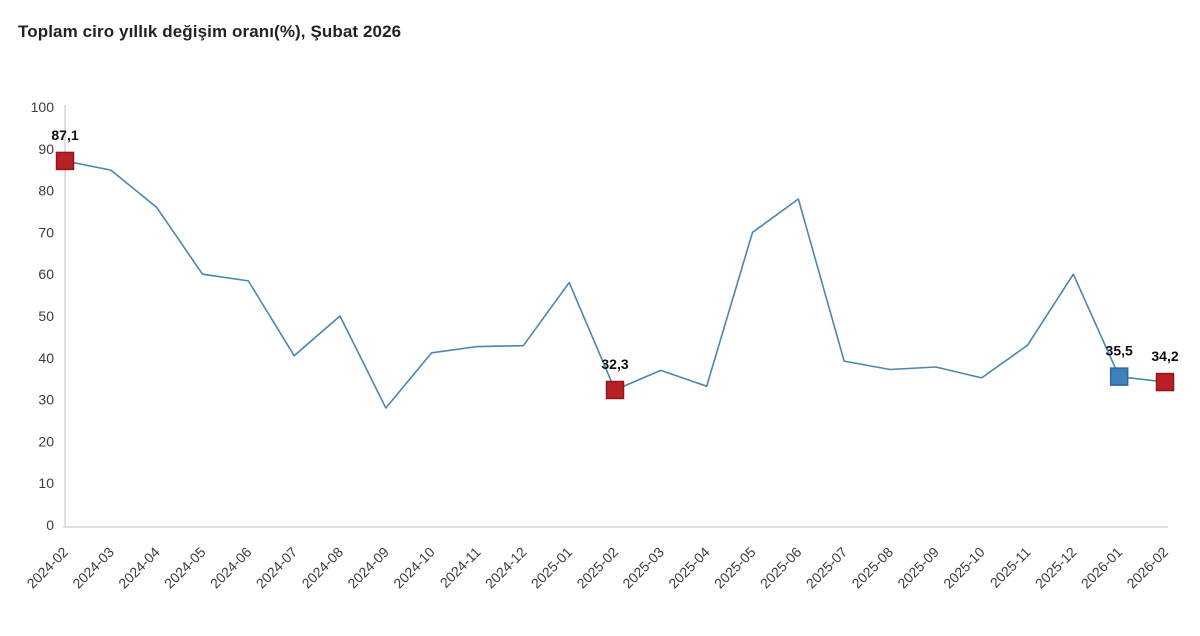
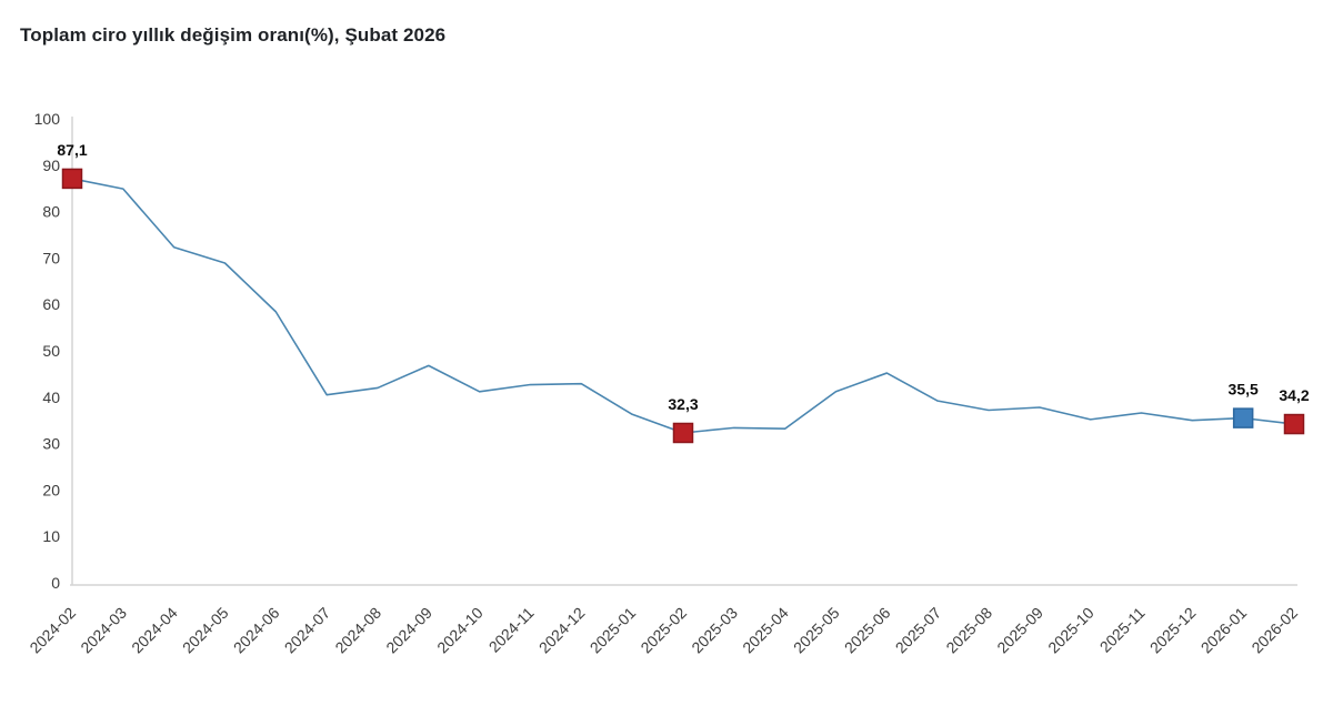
2024-04: 76 -> 72
2024-05: 60 -> 69
2024-08: 50 -> 42
2024-09: 28 -> 47
2025-01: 58 -> 36
2025-03: 37 -> 33
2025-05: 70 -> 41
2025-06: 78 -> 45
2025-11: 43 -> 37
2025-12: 60 -> 35
